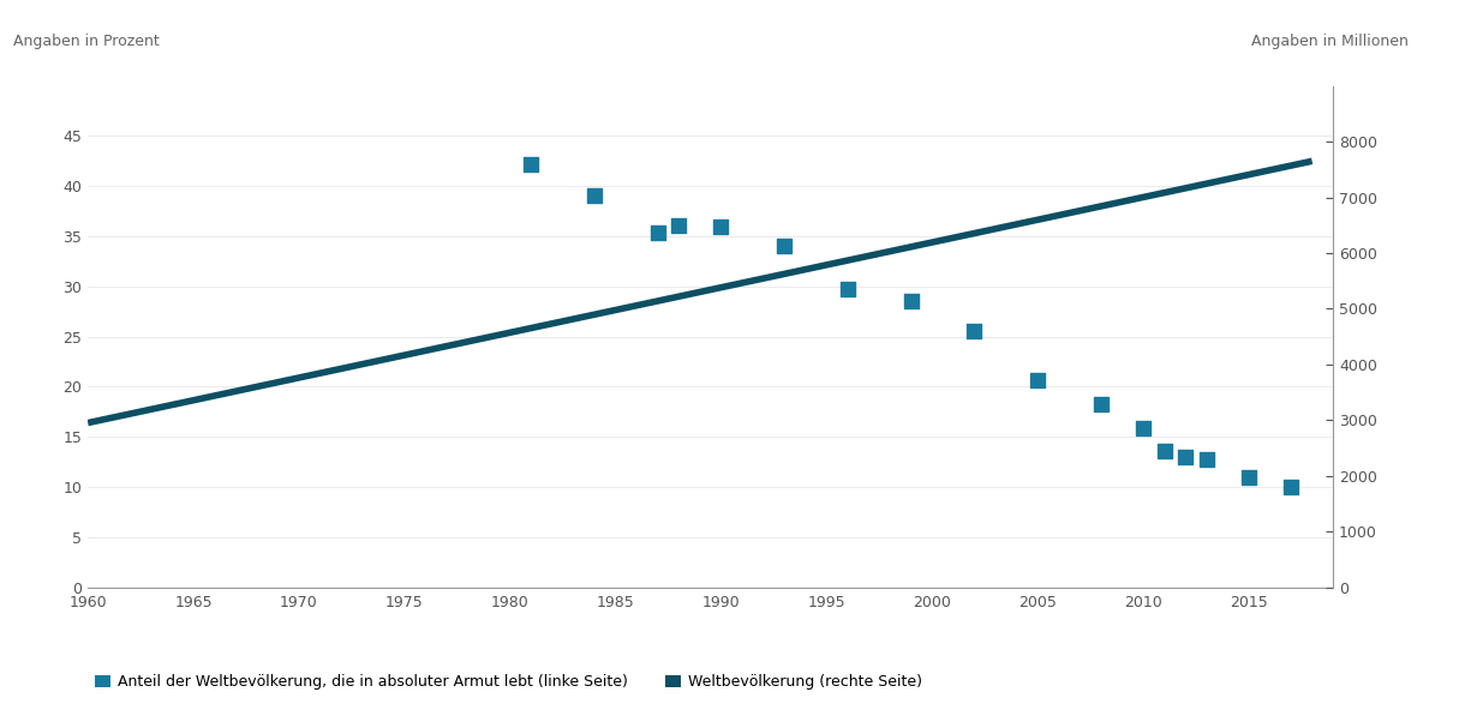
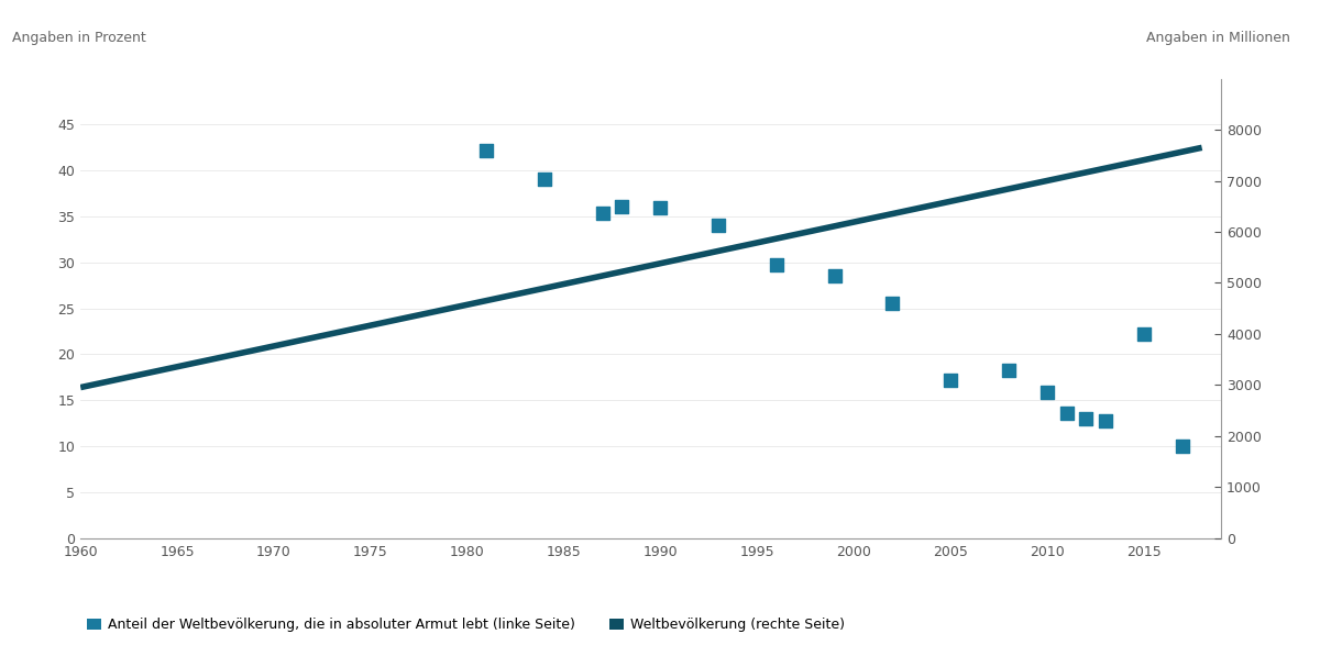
2005: 20.7 -> 17.2
2015: 10.9 -> 22.2
